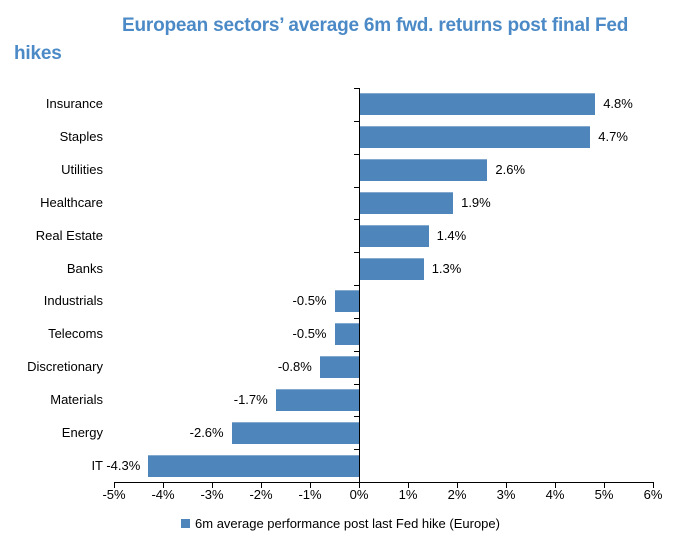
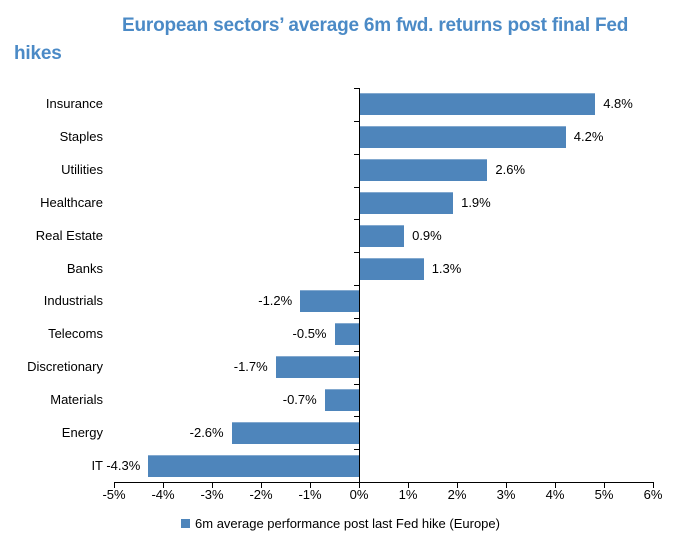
Staples: 4.7% -> 4.2%
Real Estate: 1.4% -> 0.9%
Industrials: -0.5% -> -1.2%
Discretionary: -0.8% -> -1.7%
Materials: -1.7% -> -0.7%
